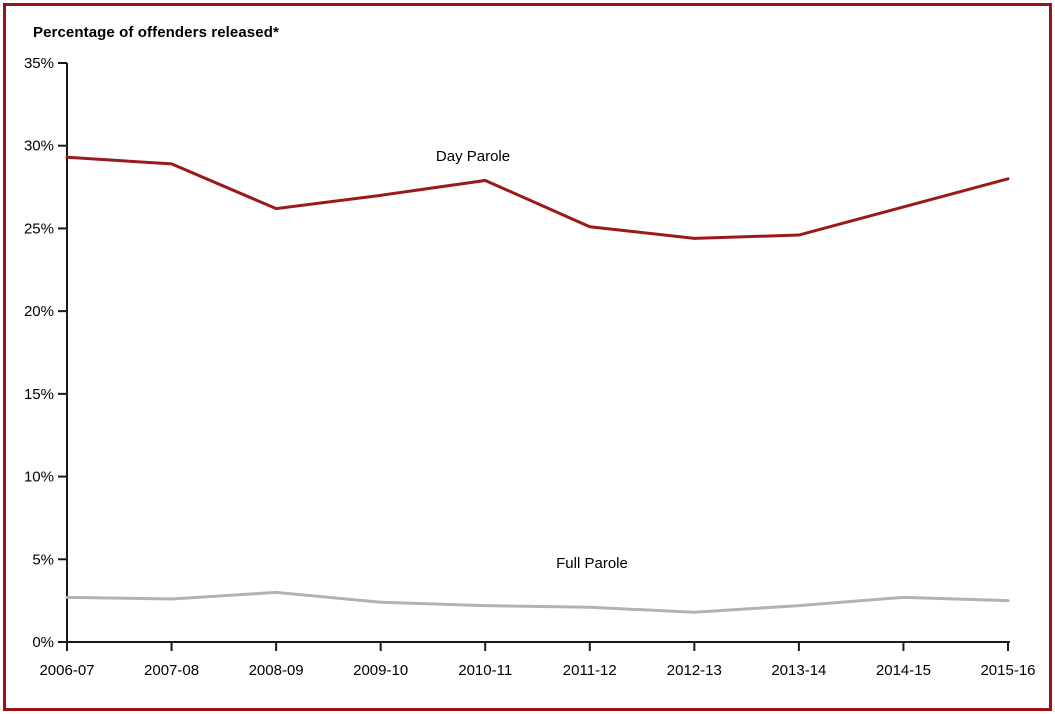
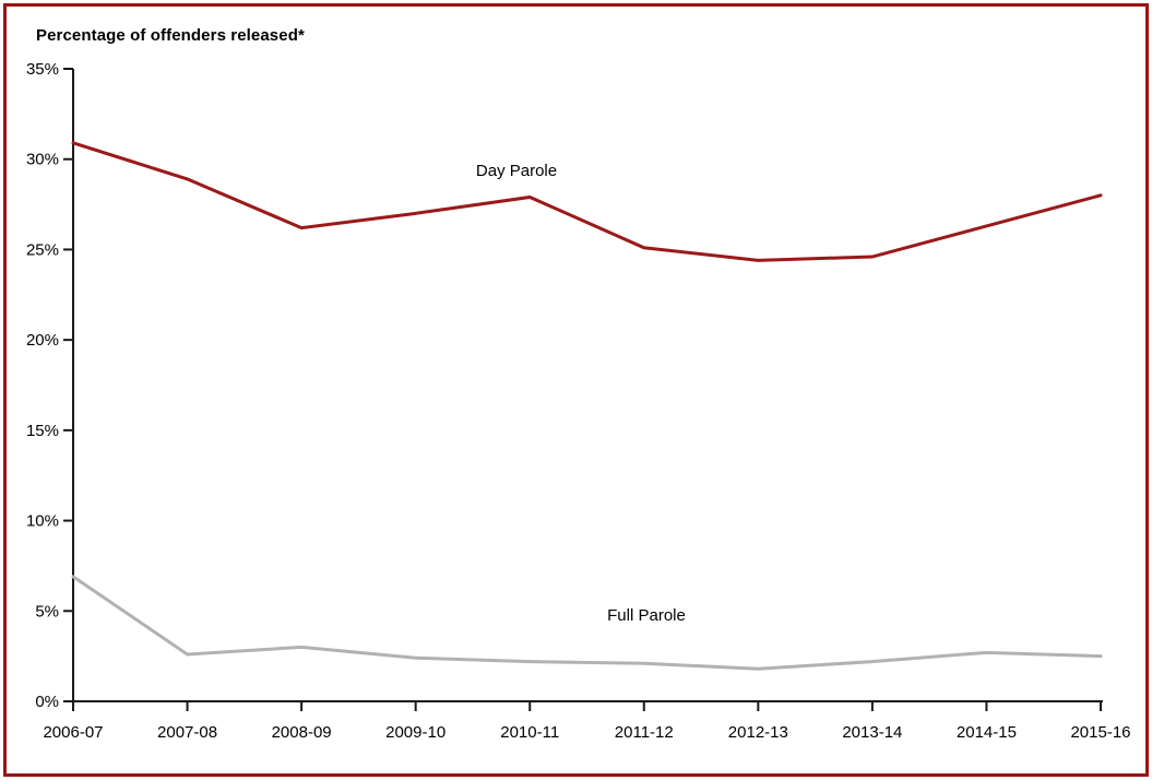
Day Parole/2006-07: 29.3% -> 30.9%
Full Parole/2006-07: 2.7% -> 6.9%
